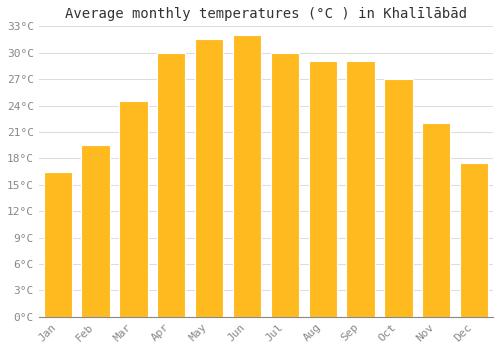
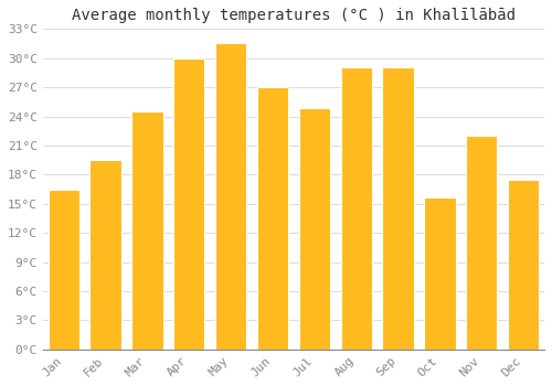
Jun: 32.0°C -> 27.0°C
Jul: 30.0°C -> 24.8°C
Oct: 27.0°C -> 15.6°C
